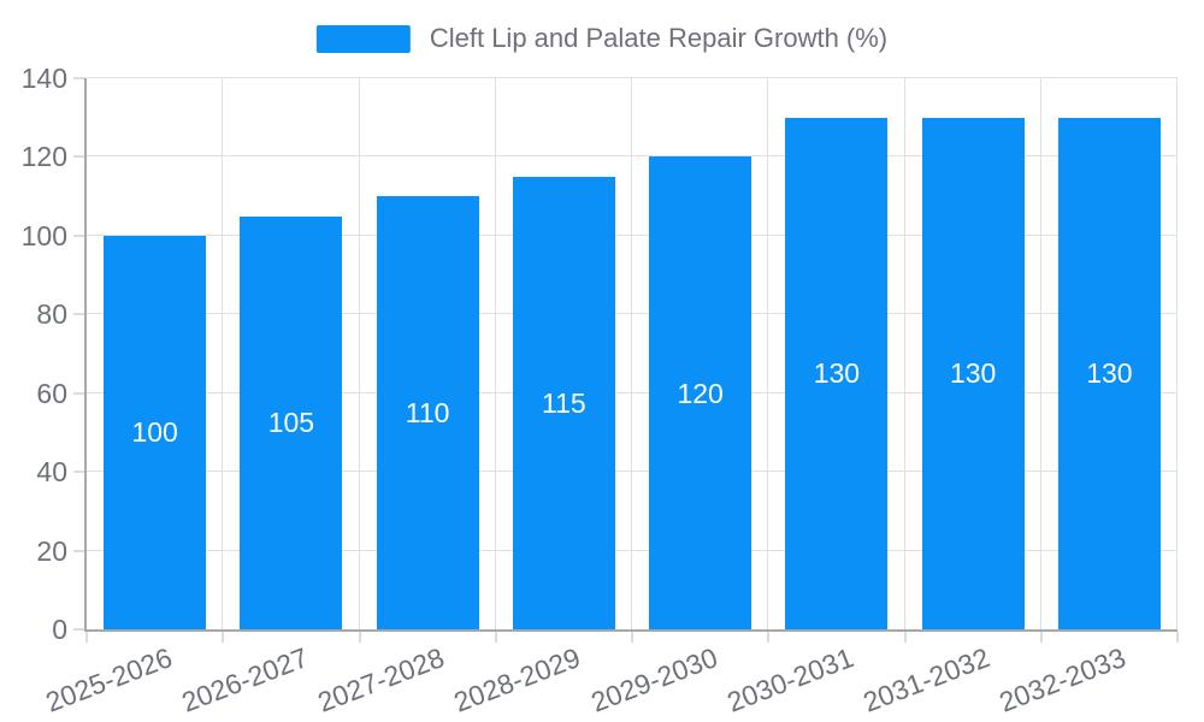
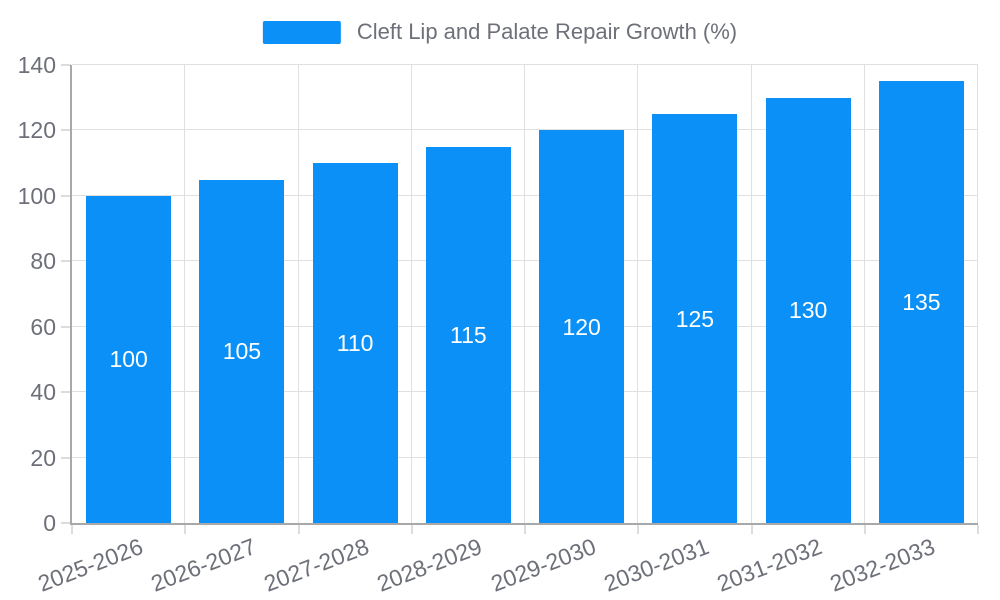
2030-2031: 130 -> 125
2032-2033: 130 -> 135
